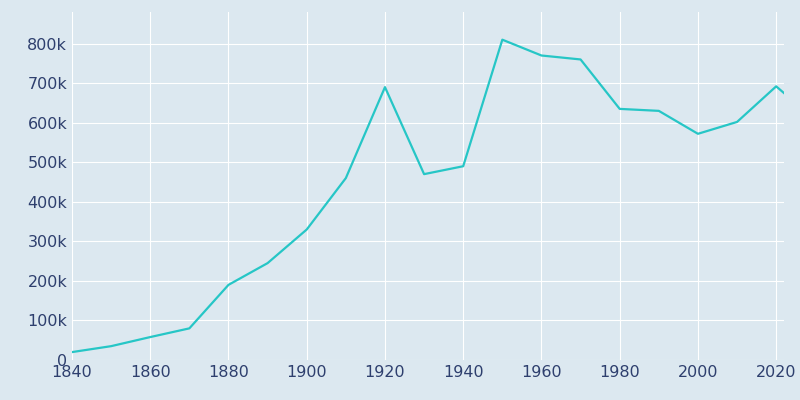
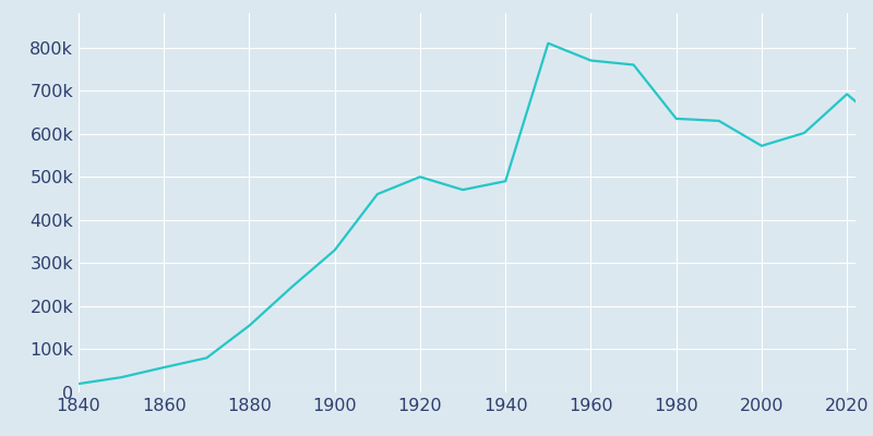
1880: 190k -> 155k
1920: 690k -> 500k
